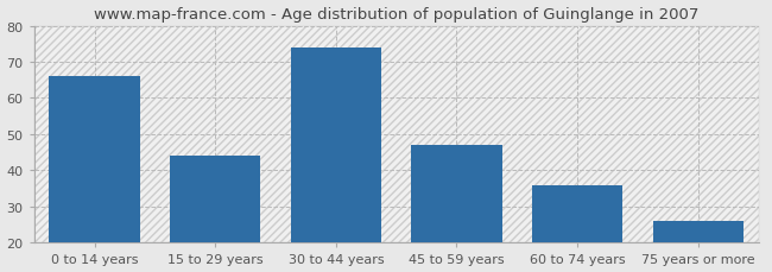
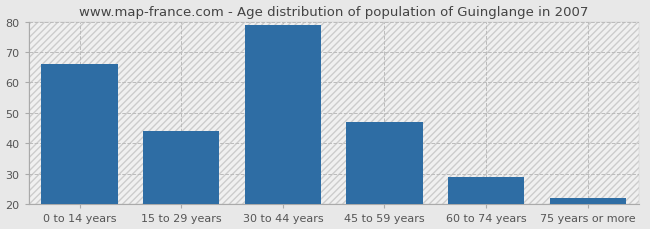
30 to 44 years: 74 -> 79
60 to 74 years: 36 -> 29
75 years or more: 26 -> 22
